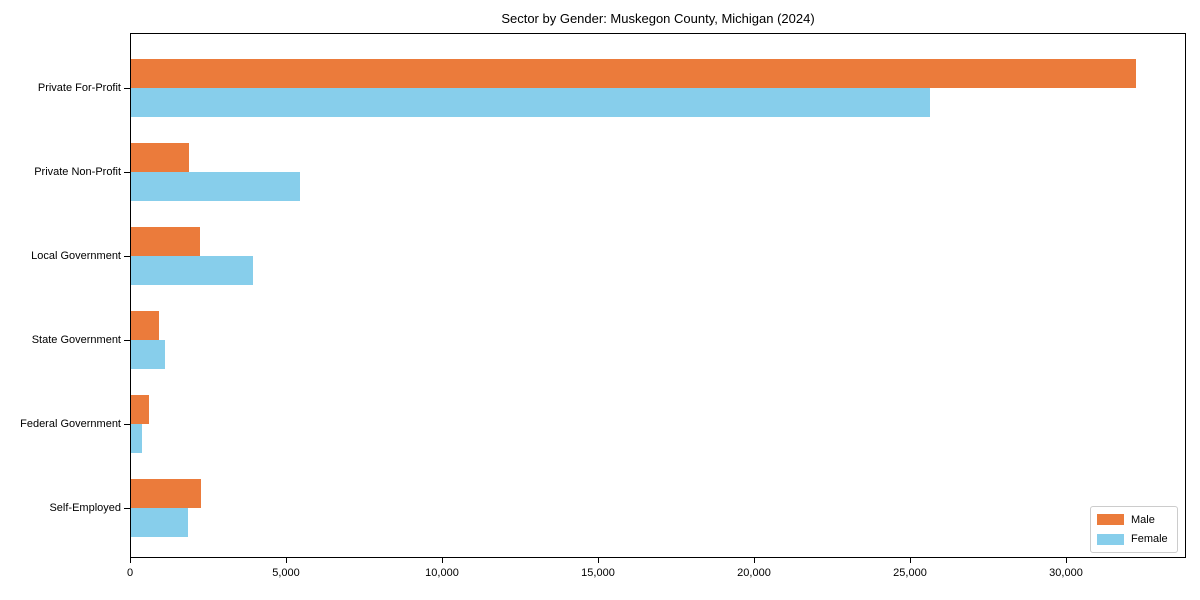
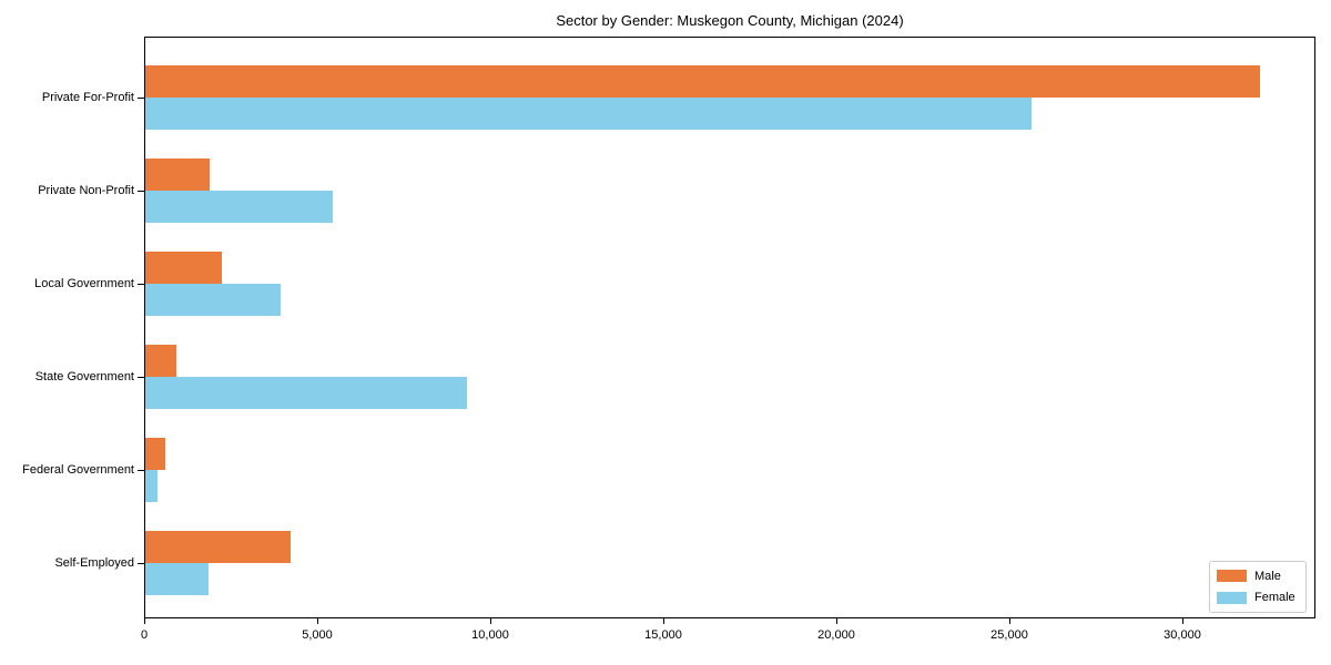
Female/State Government: 1100 -> 9300
Male/Self-Employed: 2200 -> 4200
